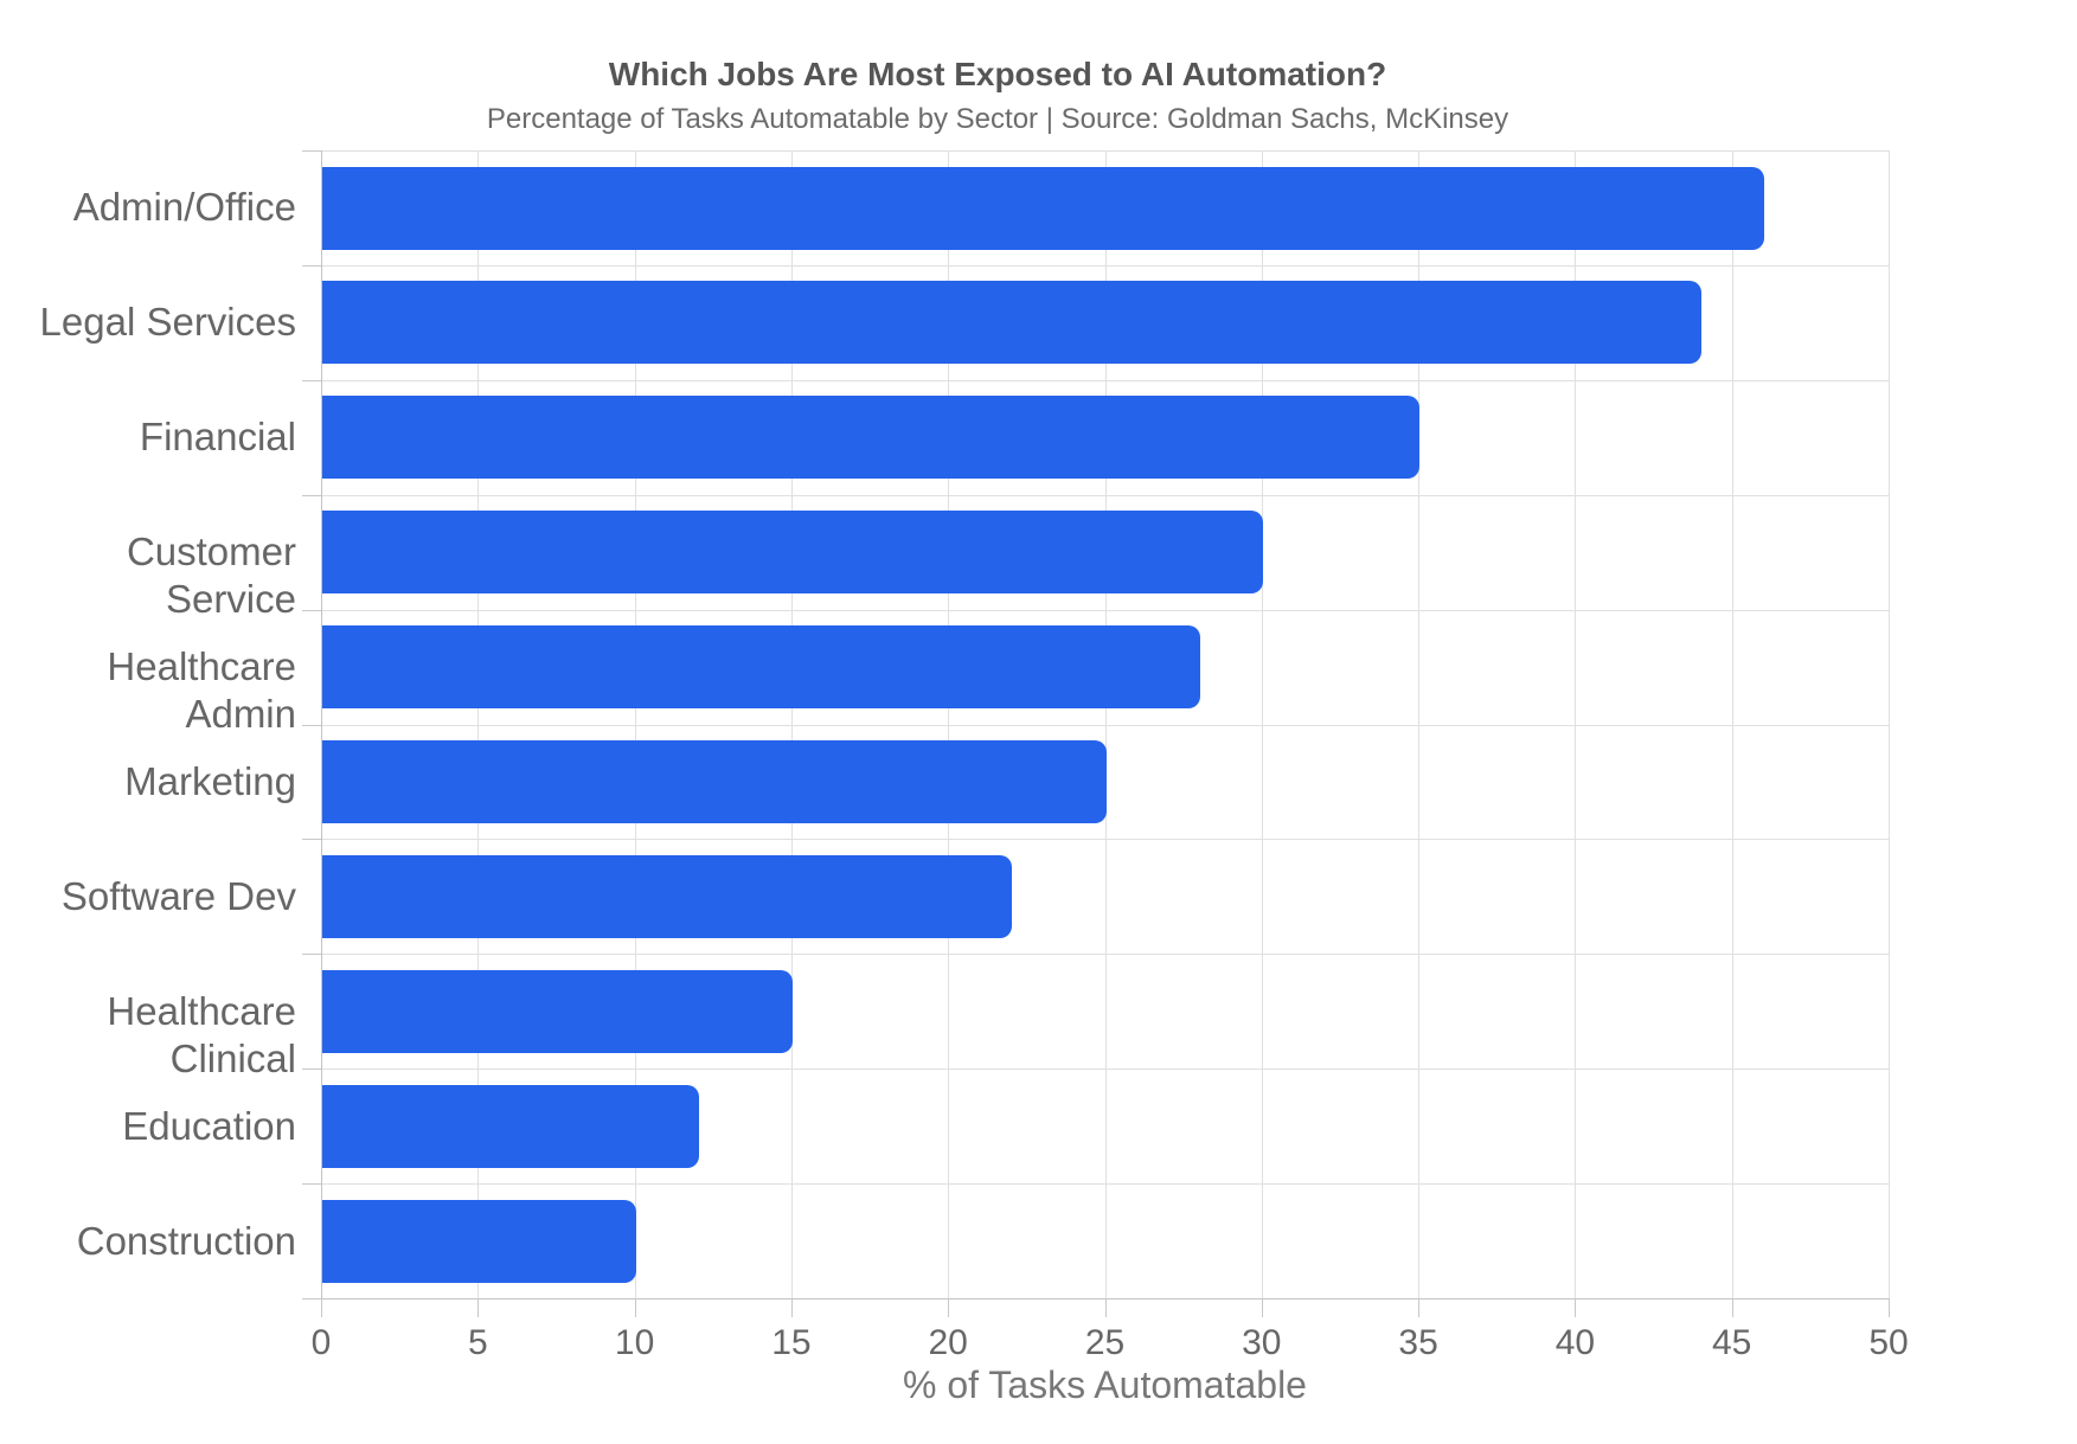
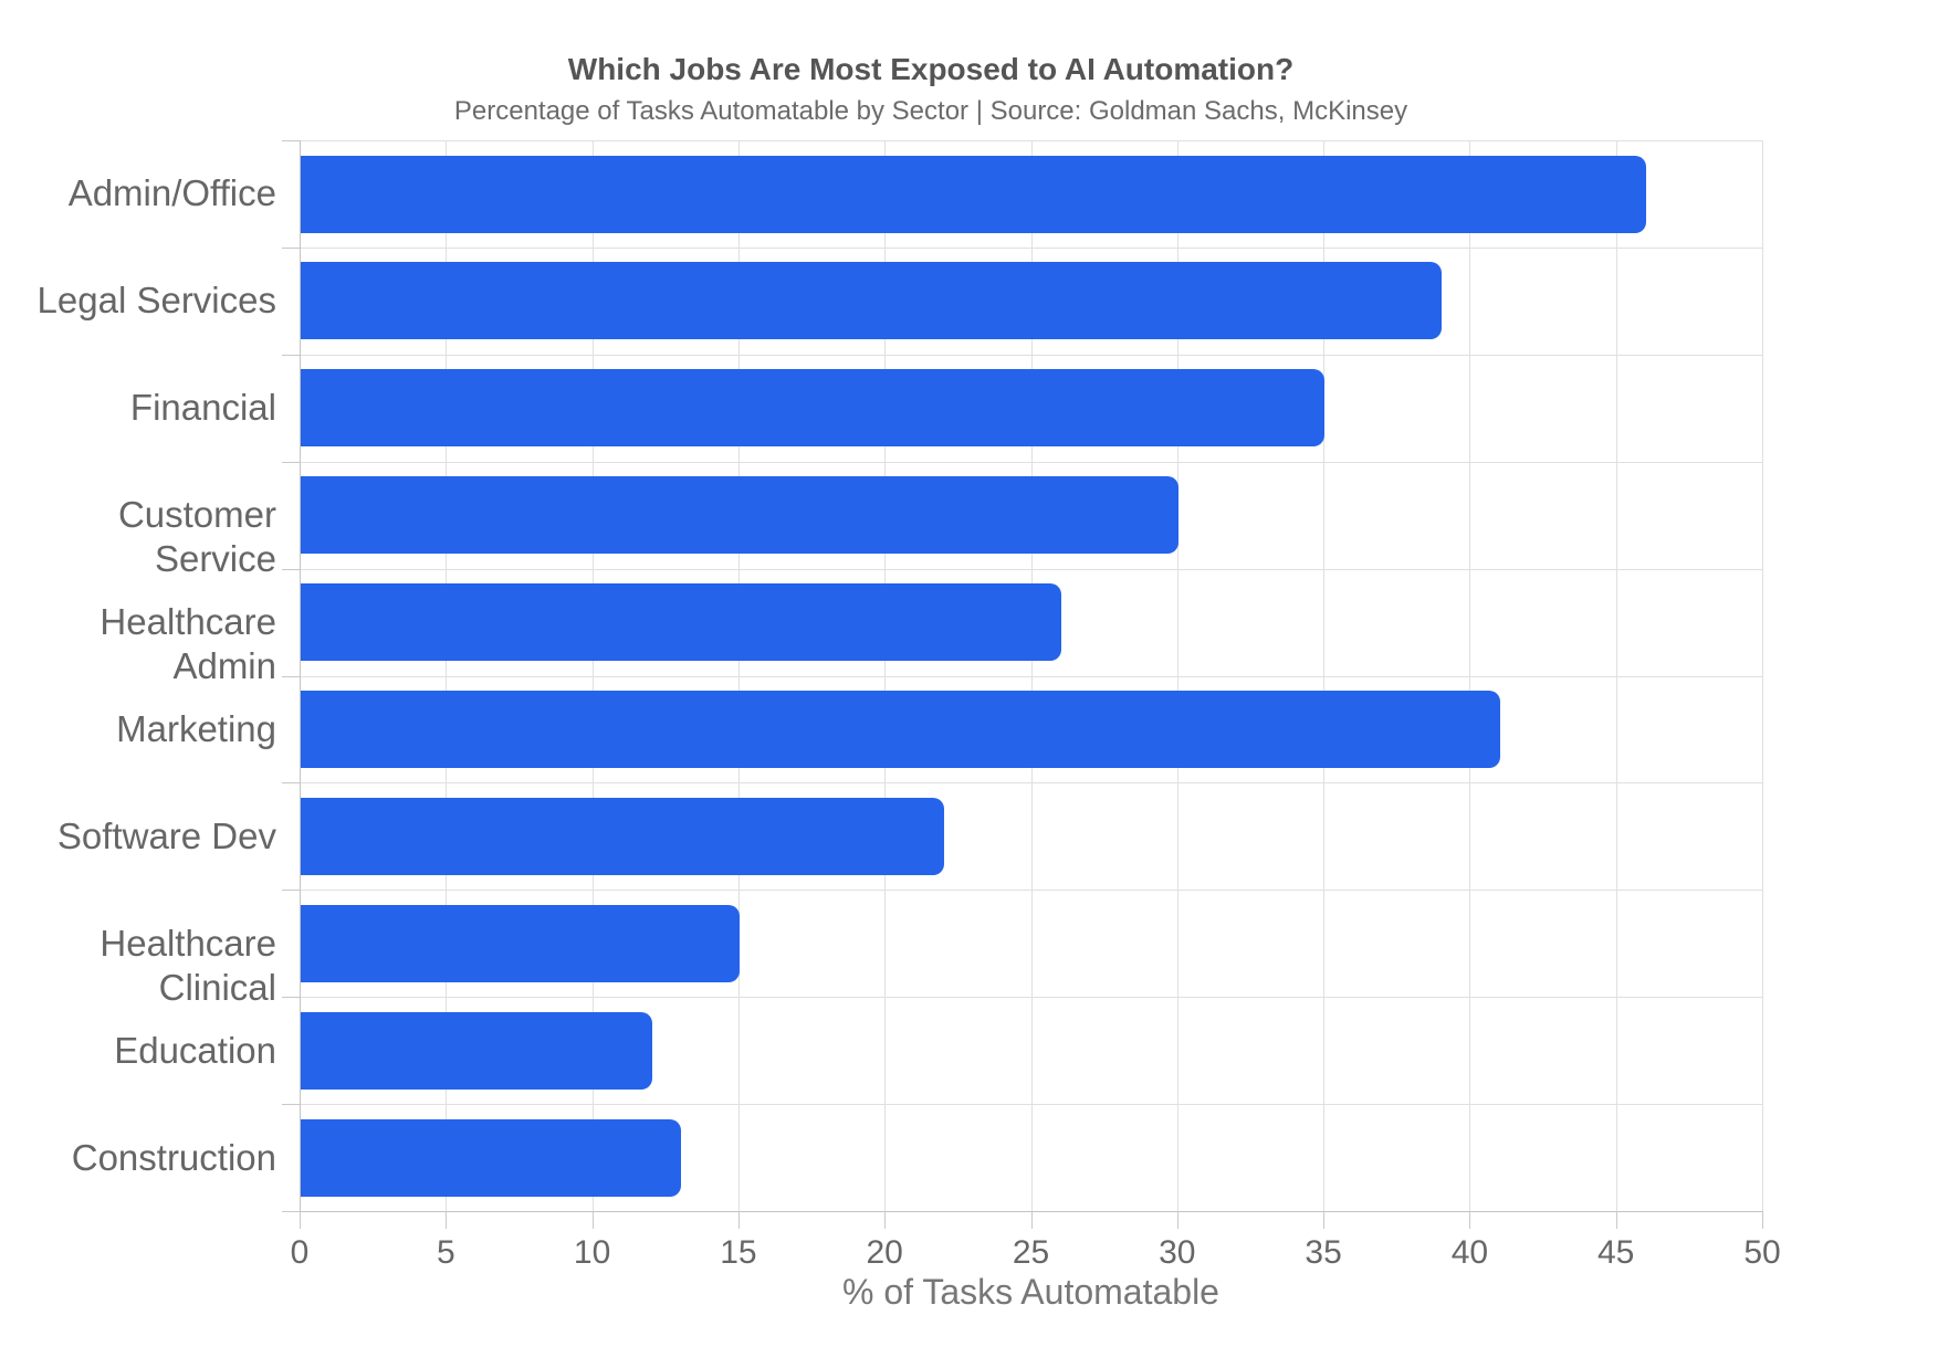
Legal Services: 44 -> 39
Healthcare Admin: 28 -> 26
Marketing: 25 -> 41
Construction: 10 -> 13
